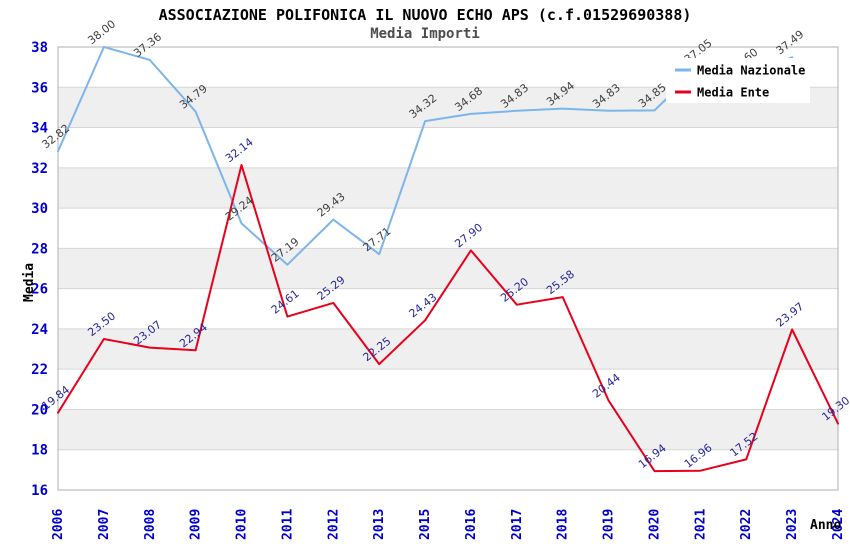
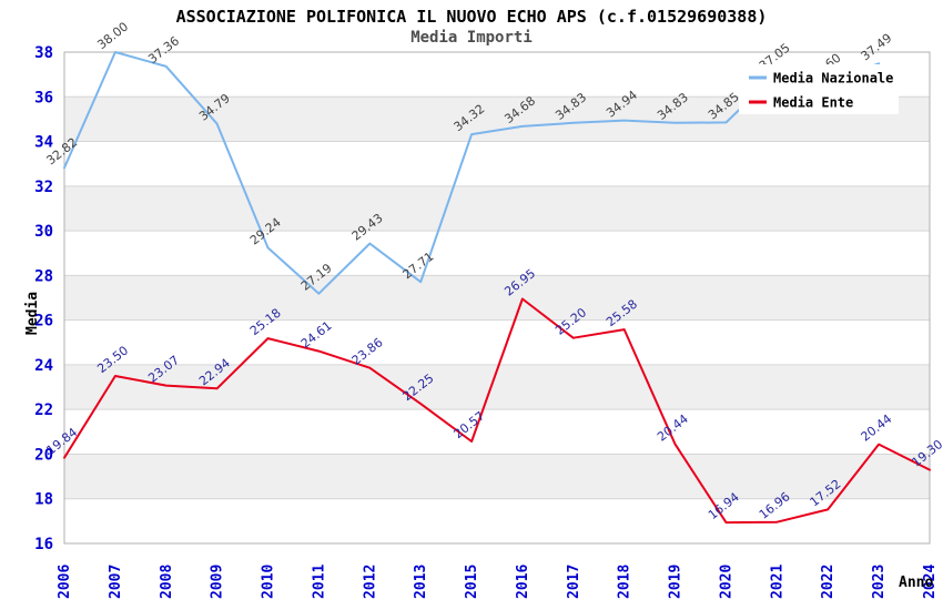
Media Ente/2010: 32.14 -> 25.18
Media Ente/2012: 25.29 -> 23.86
Media Ente/2015: 24.43 -> 20.57
Media Ente/2016: 27.90 -> 26.95
Media Ente/2023: 23.97 -> 20.44
